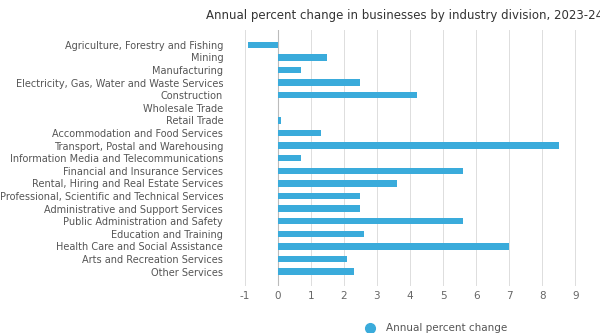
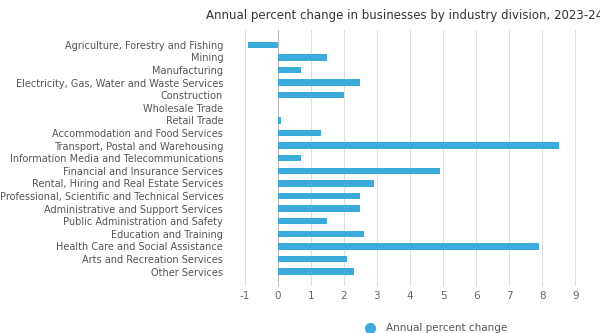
Construction: 4.2 -> 2.0
Financial and Insurance Services: 5.6 -> 4.9
Rental, Hiring and Real Estate Services: 3.6 -> 2.9
Public Administration and Safety: 5.6 -> 1.5
Health Care and Social Assistance: 7.0 -> 7.9
